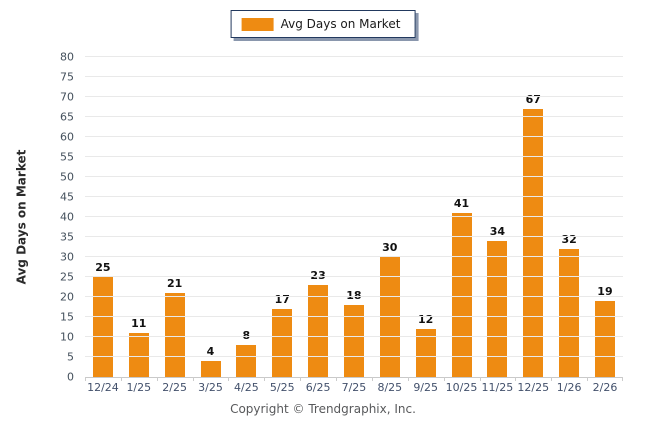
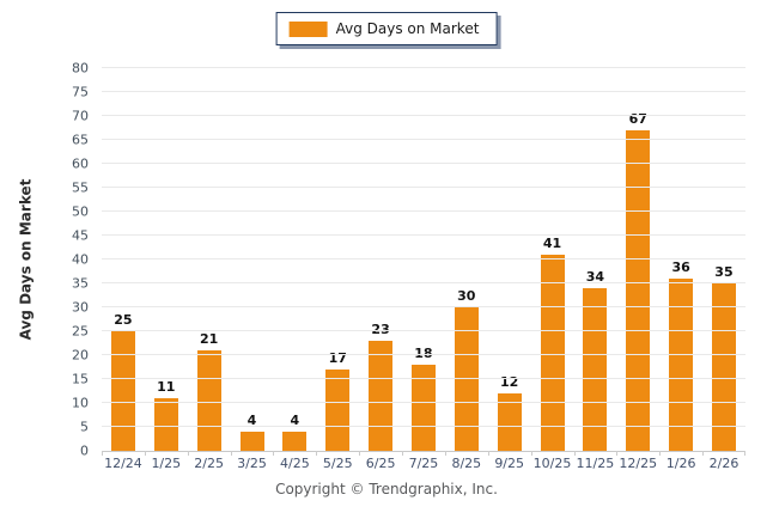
4/25: 8 -> 4
1/26: 32 -> 36
2/26: 19 -> 35
